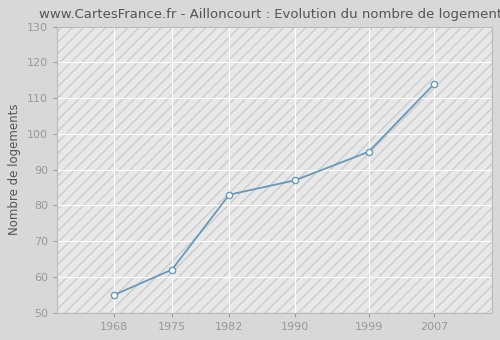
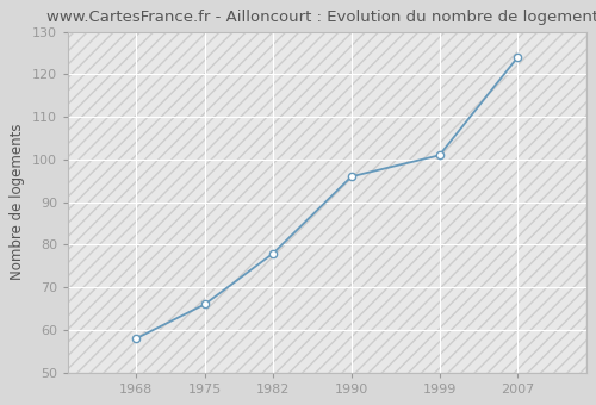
1968: 55 -> 58
1975: 62 -> 66
1982: 83 -> 78
1990: 87 -> 96
1999: 95 -> 101
2007: 114 -> 124
